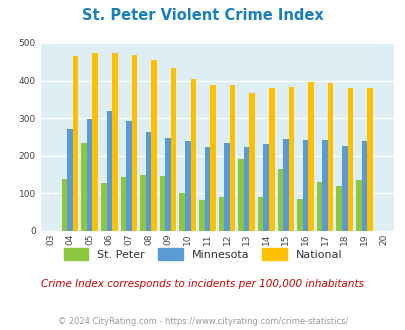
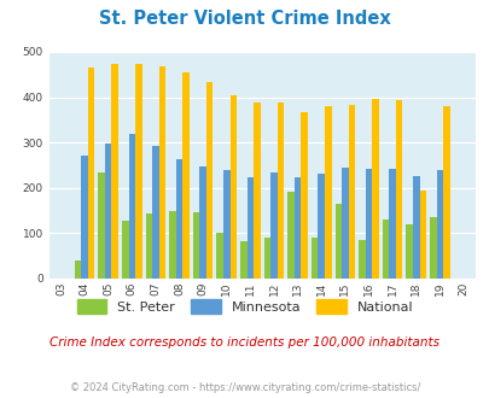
St. Peter/04: 138 -> 40
National/18: 381 -> 195
